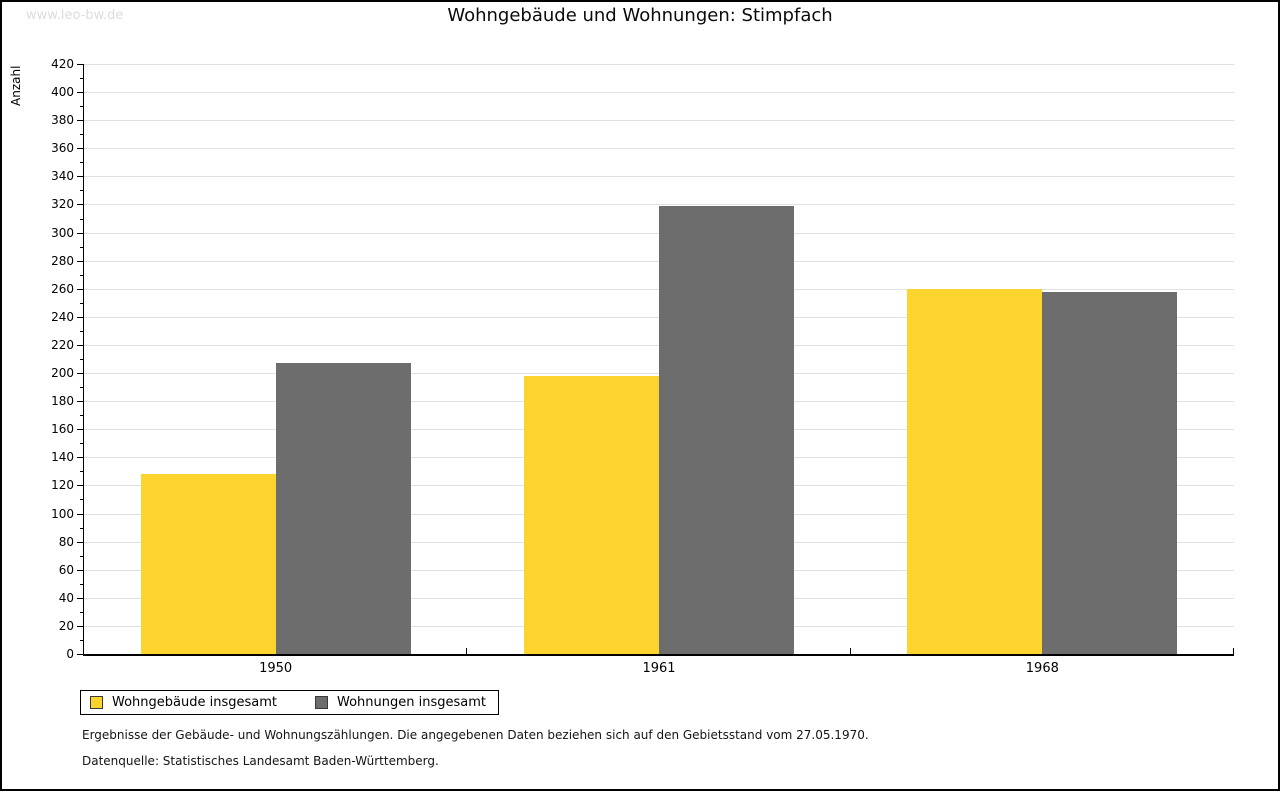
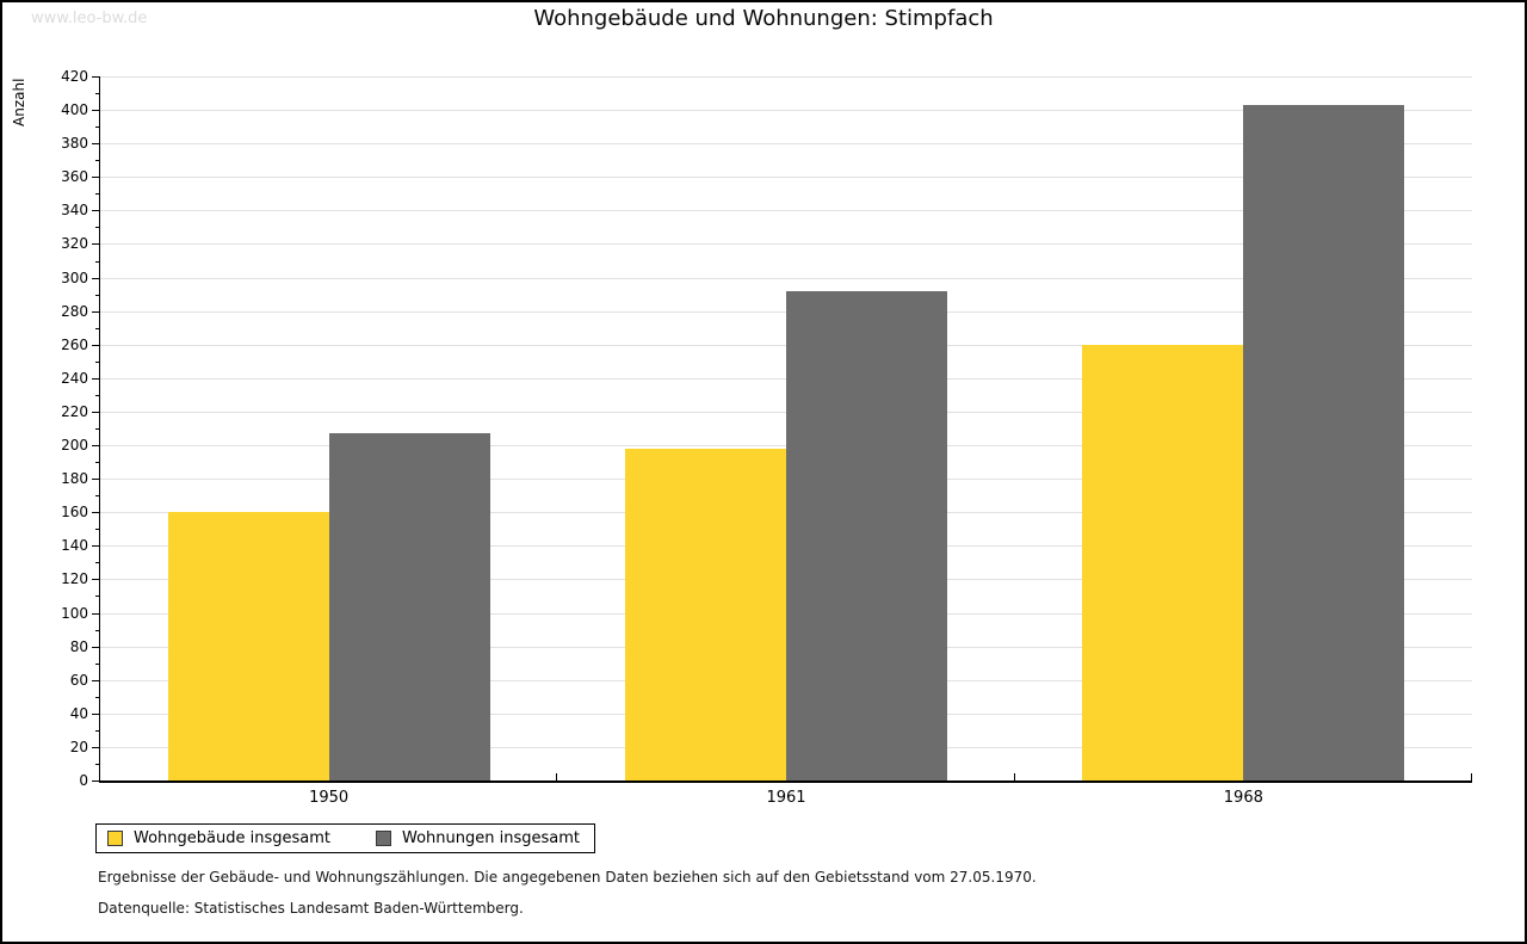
Wohngebäude insgesamt/1950: 128 -> 160
Wohnungen insgesamt/1961: 319 -> 292
Wohnungen insgesamt/1968: 258 -> 403
